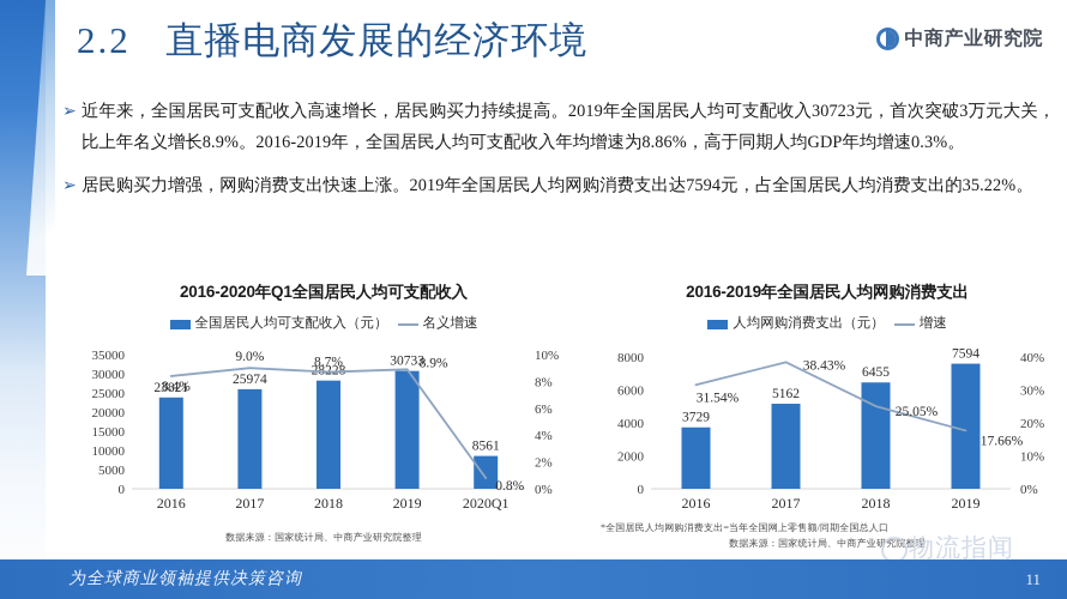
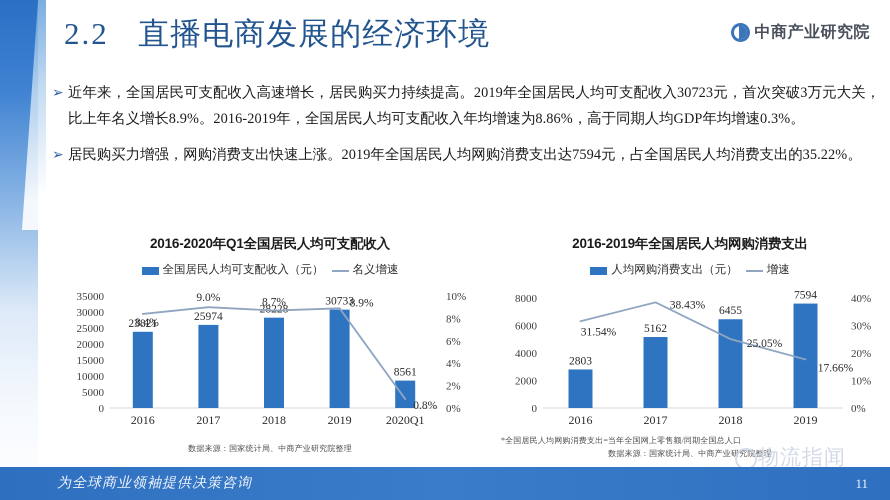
2016-2019年全国居民人均网购消费支出/人均网购消费支出（元）/2016: 3729 -> 2803
